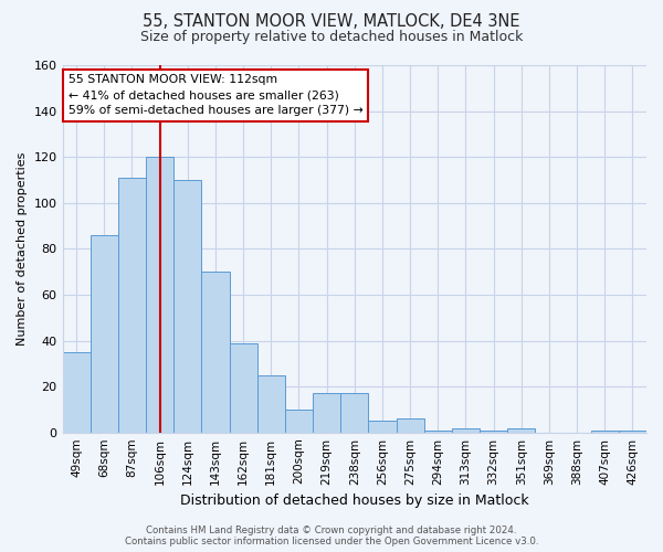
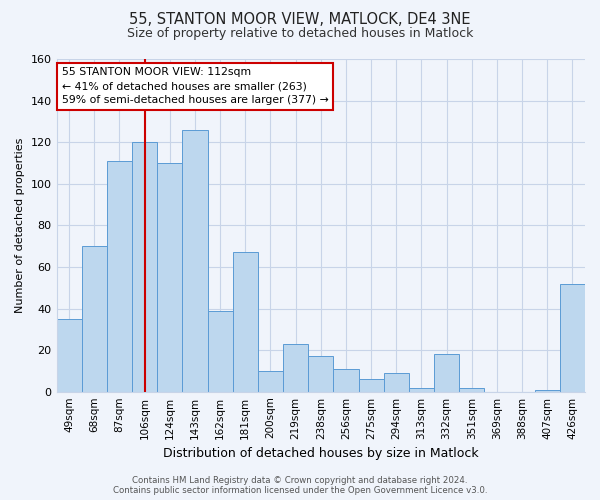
68sqm: 86 -> 70
143sqm: 70 -> 126
181sqm: 25 -> 67
219sqm: 17 -> 23
256sqm: 5 -> 11
294sqm: 1 -> 9
332sqm: 1 -> 18
426sqm: 1 -> 52
